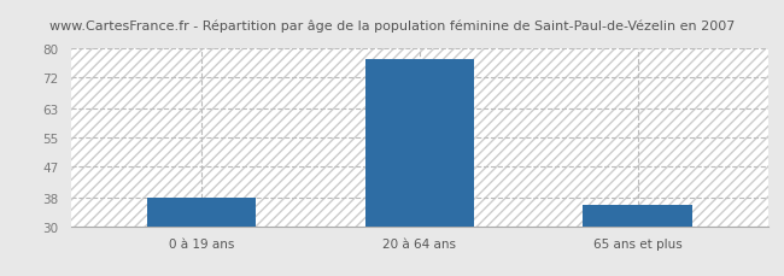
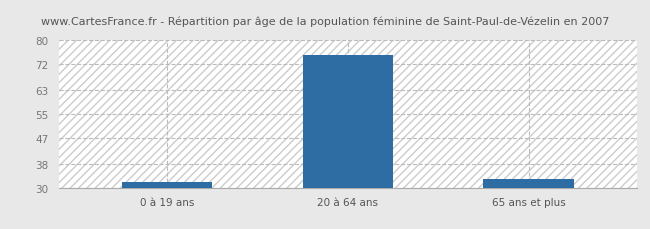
0 à 19 ans: 38 -> 32
20 à 64 ans: 77 -> 75
65 ans et plus: 36 -> 33
